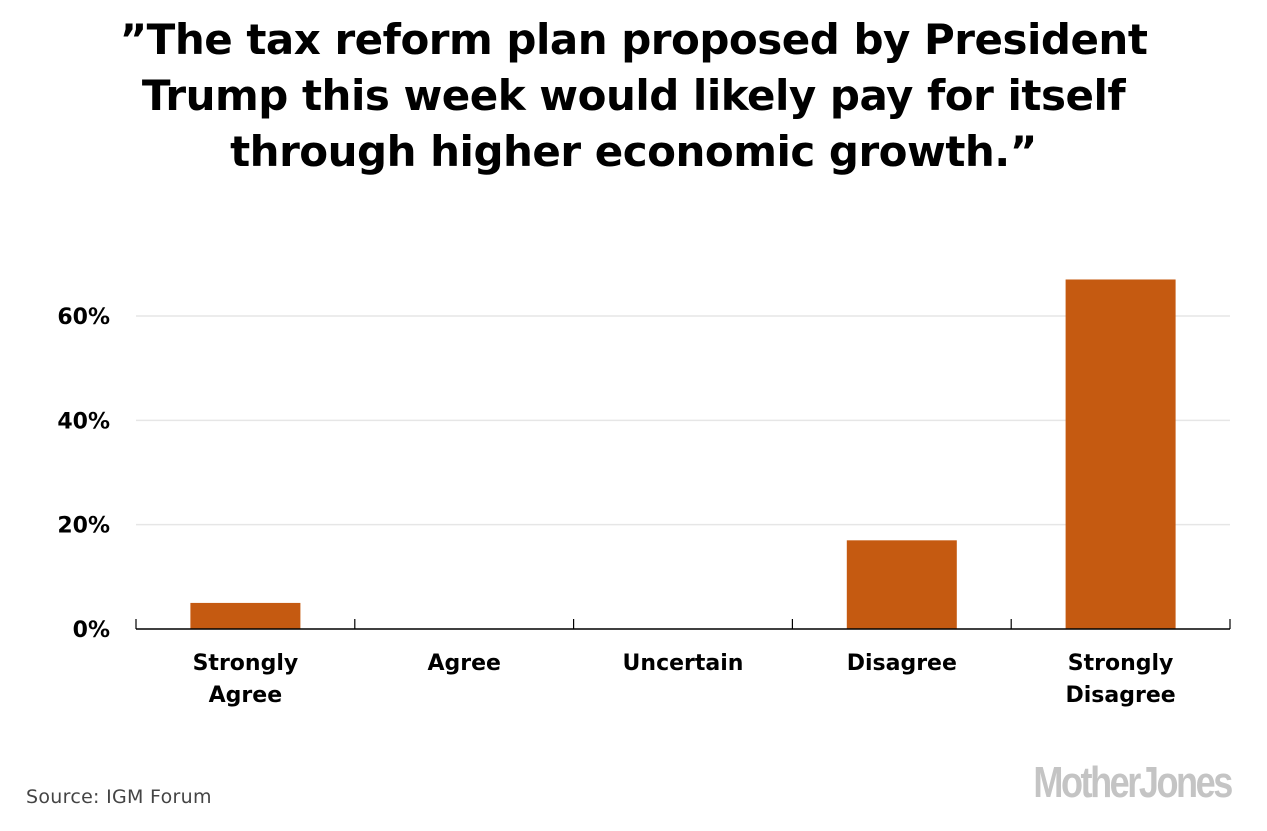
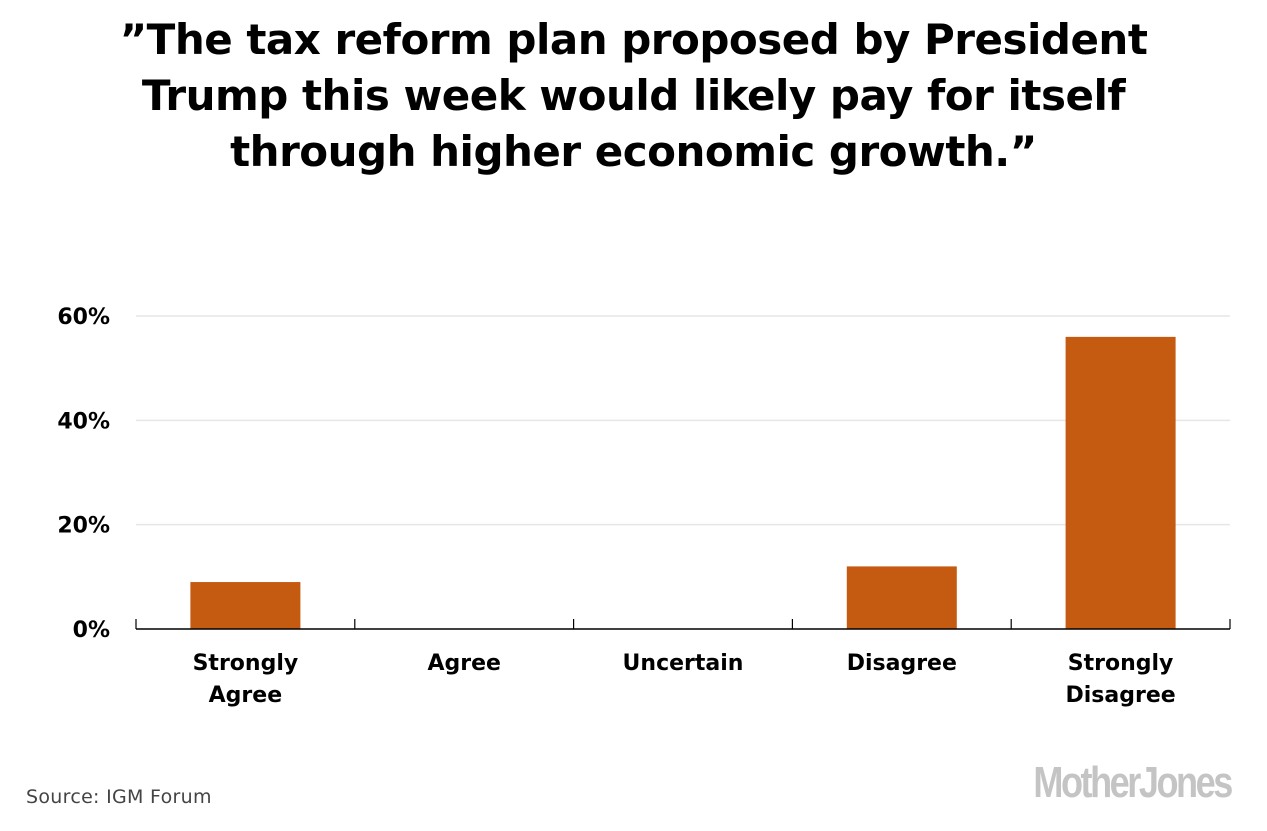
Strongly Agree: 5% -> 9%
Disagree: 17% -> 12%
Strongly Disagree: 67% -> 56%
